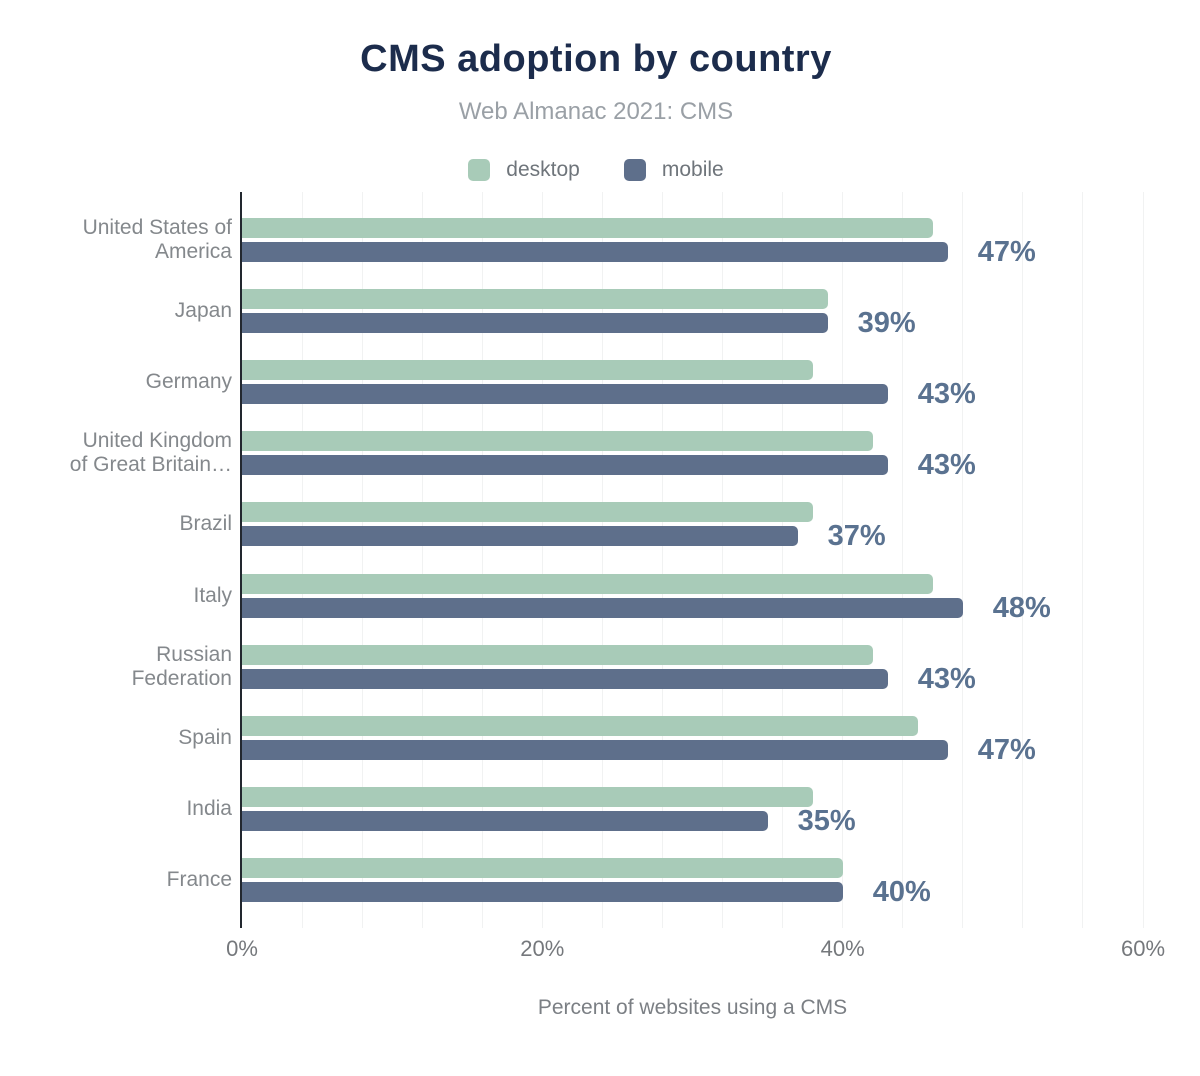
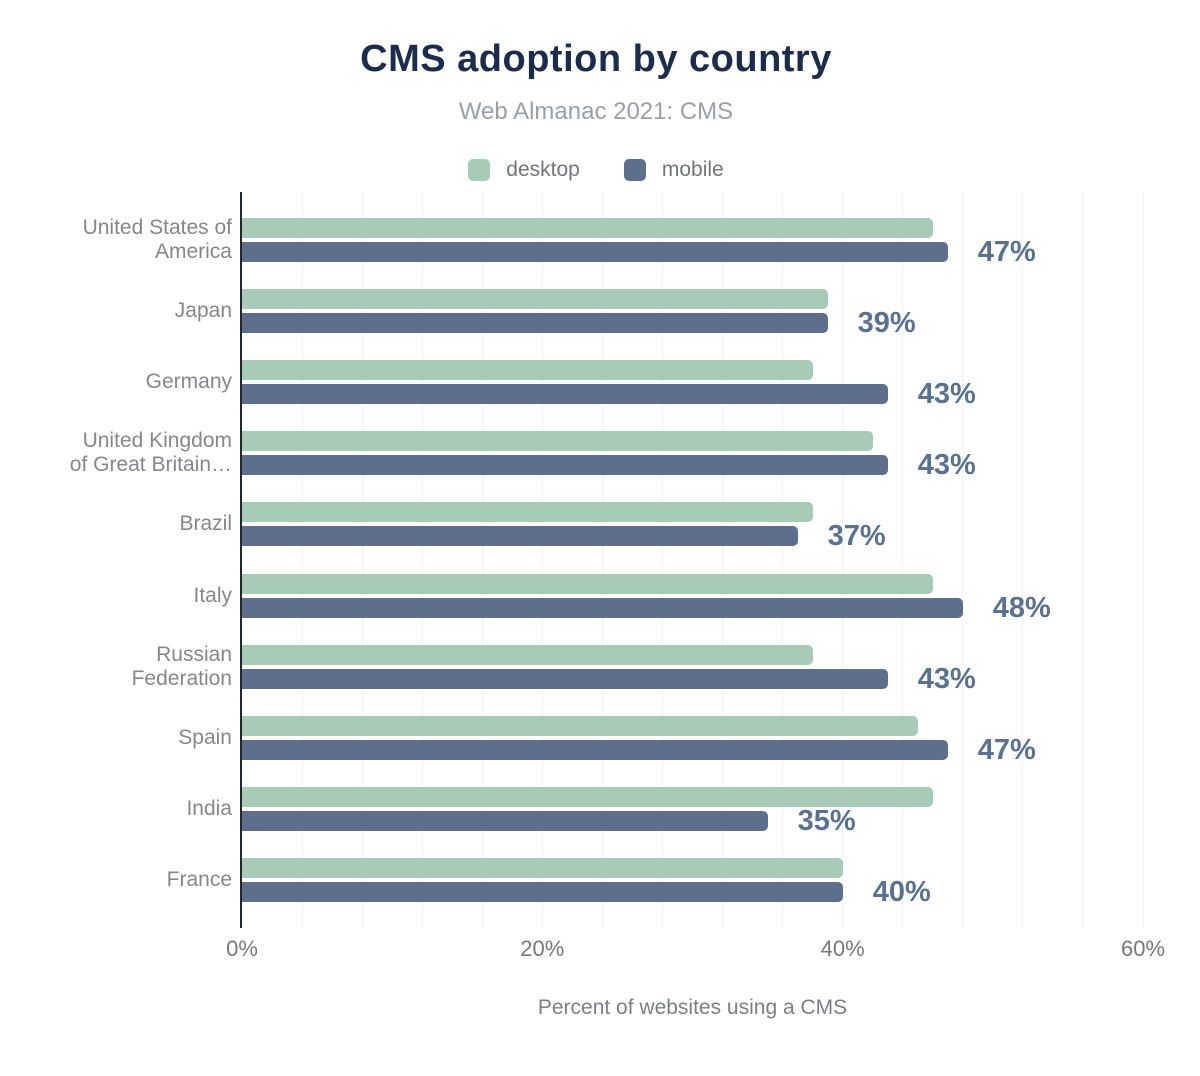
desktop/Russian Federation: 42% -> 38%
desktop/India: 38% -> 46%
